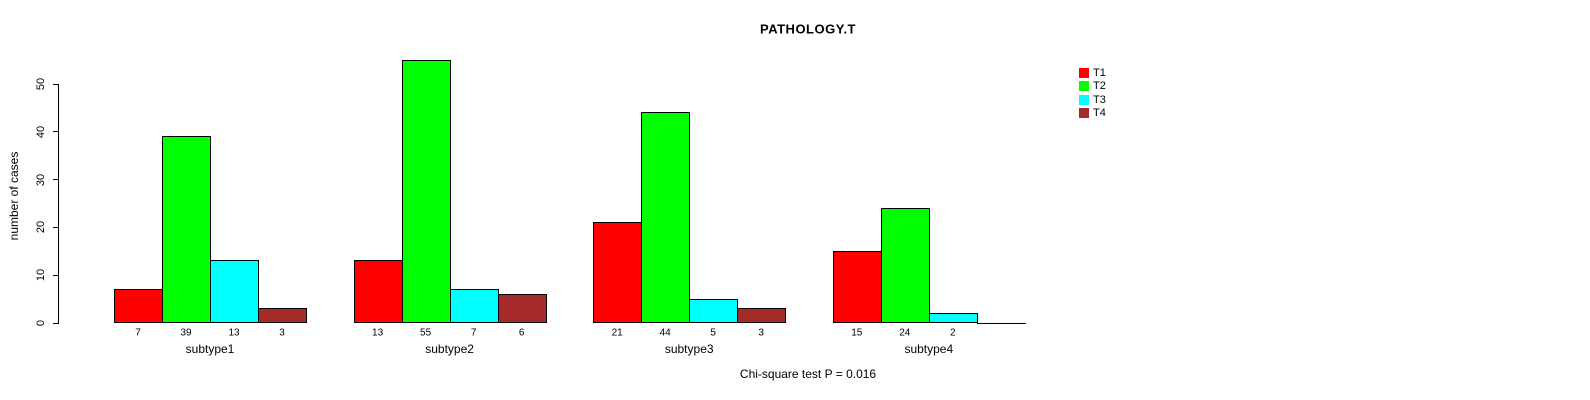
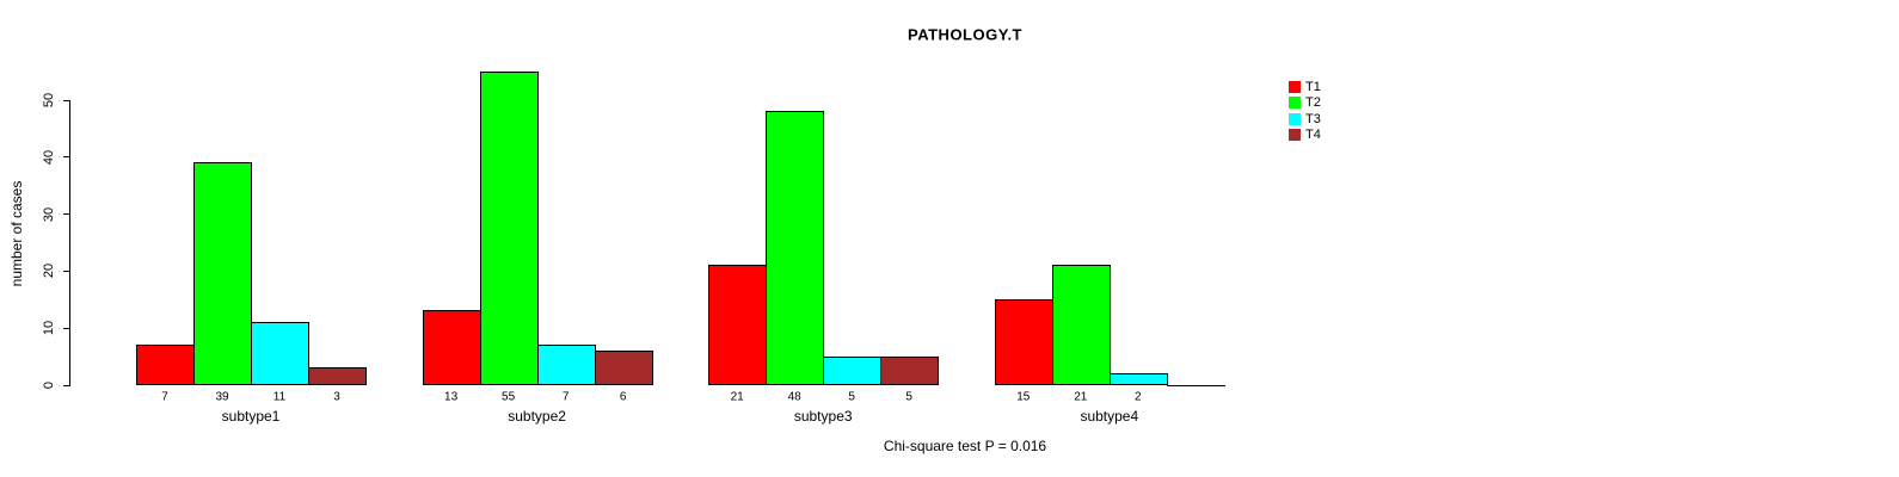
T3/subtype1: 13 -> 11
T2/subtype3: 44 -> 48
T4/subtype3: 3 -> 5
T2/subtype4: 24 -> 21
